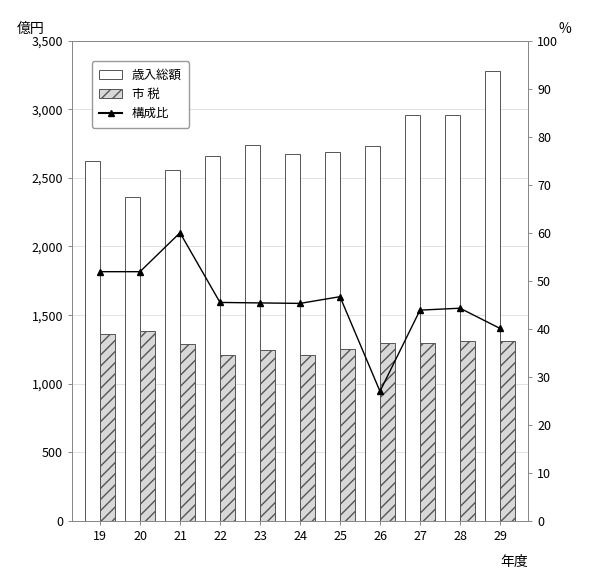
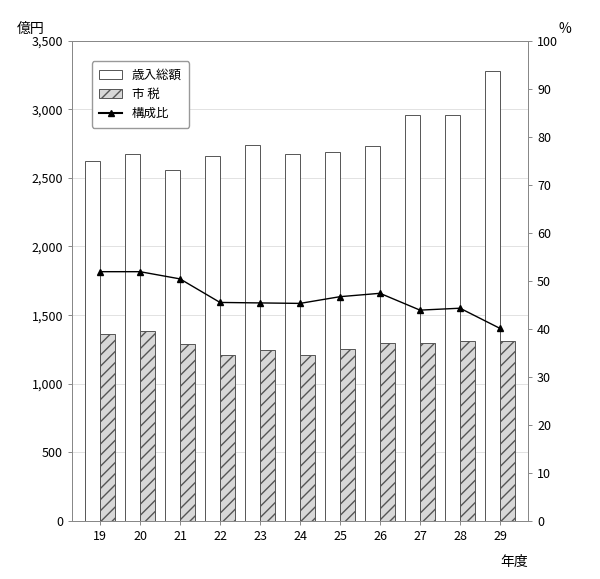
歳入総額/20: 2,360 -> 2,670
構成比/21: 60.0 -> 50.4
構成比/26: 27.0 -> 47.4
